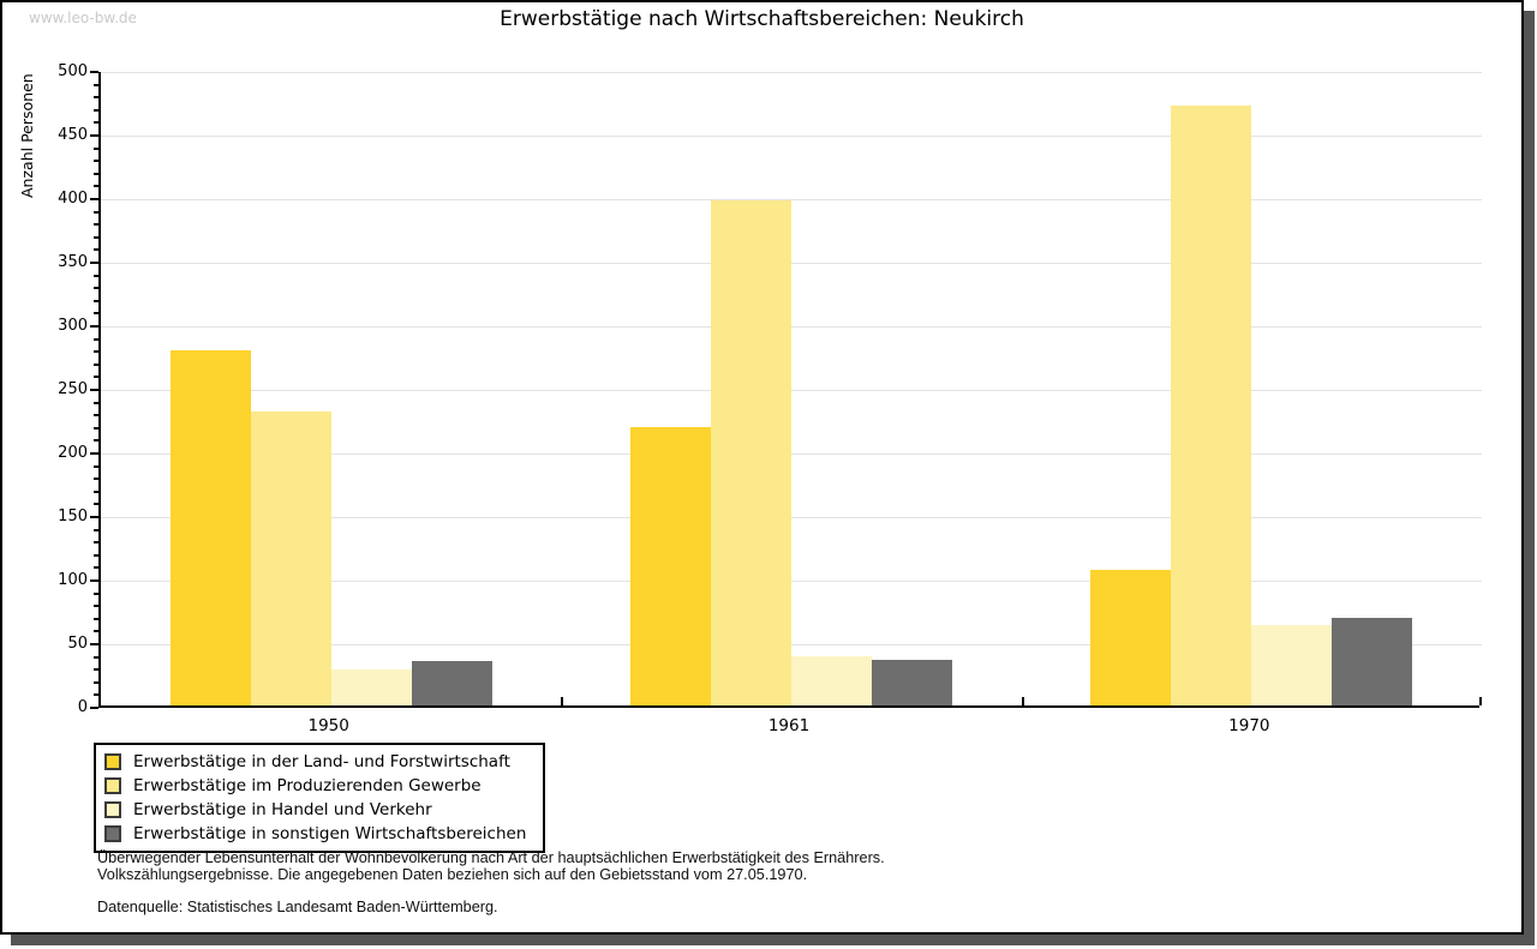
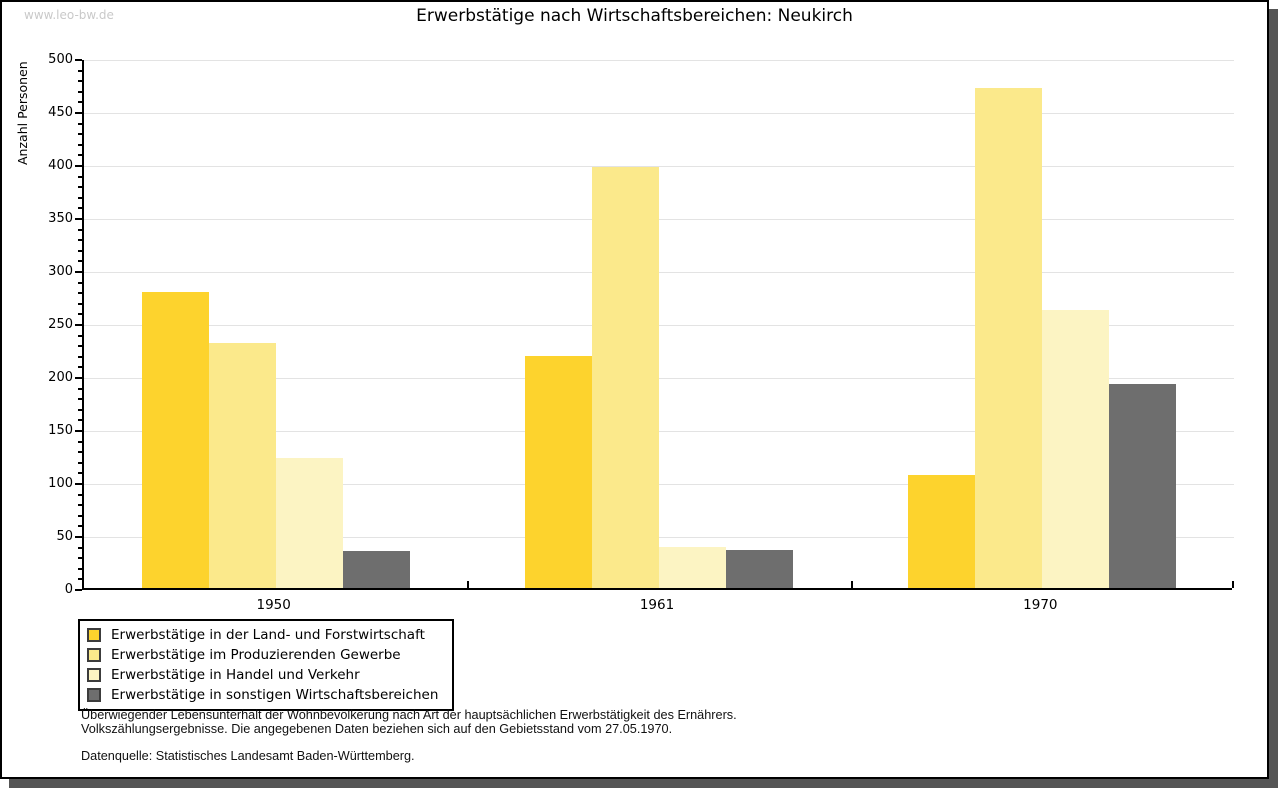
Erwerbstätige in Handel und Verkehr/1950: 28 -> 123
Erwerbstätige in Handel und Verkehr/1970: 63 -> 262
Erwerbstätige in sonstigen Wirtschaftsbereichen/1970: 69 -> 192
